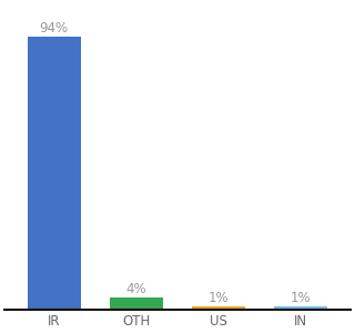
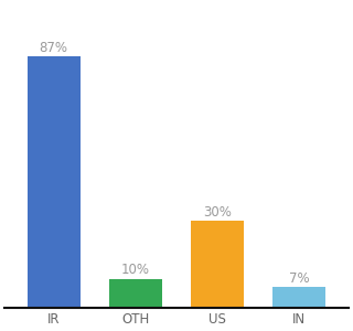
IR: 94% -> 87%
OTH: 4% -> 10%
US: 1% -> 30%
IN: 1% -> 7%
